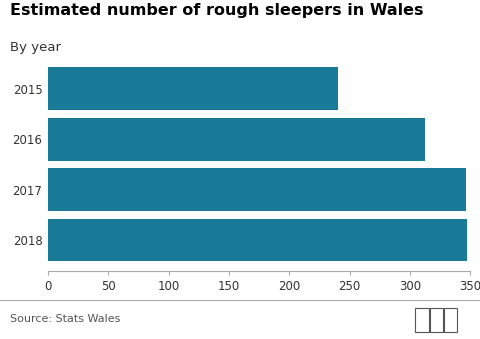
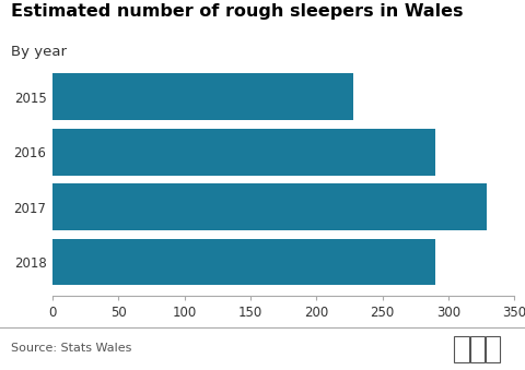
2015: 240 -> 228
2016: 312 -> 290
2017: 346 -> 329
2018: 347 -> 290
